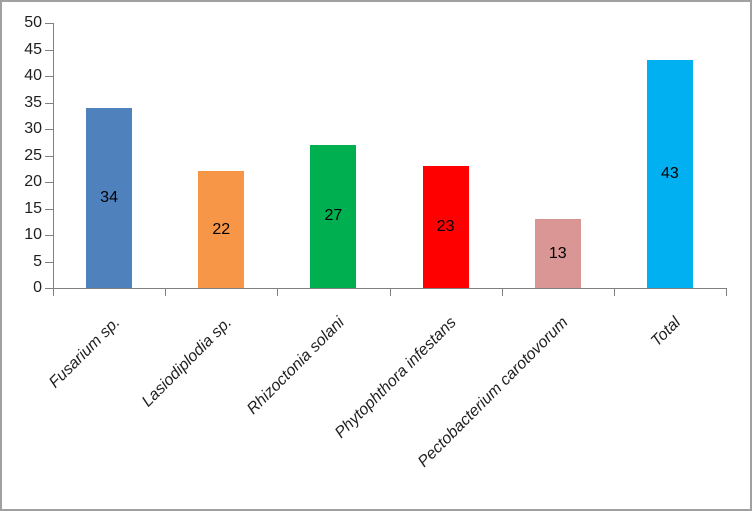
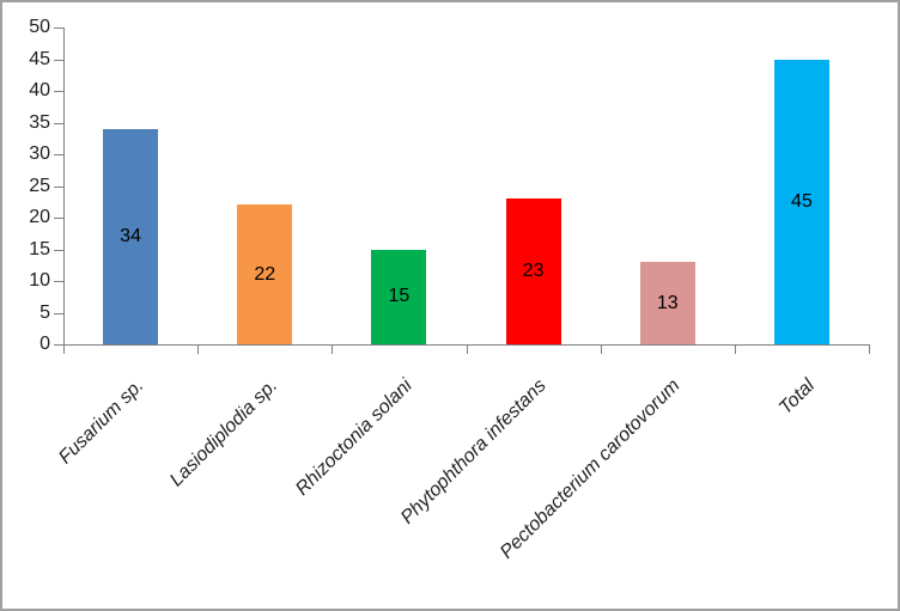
Rhizoctonia solani: 27 -> 15
Total: 43 -> 45
